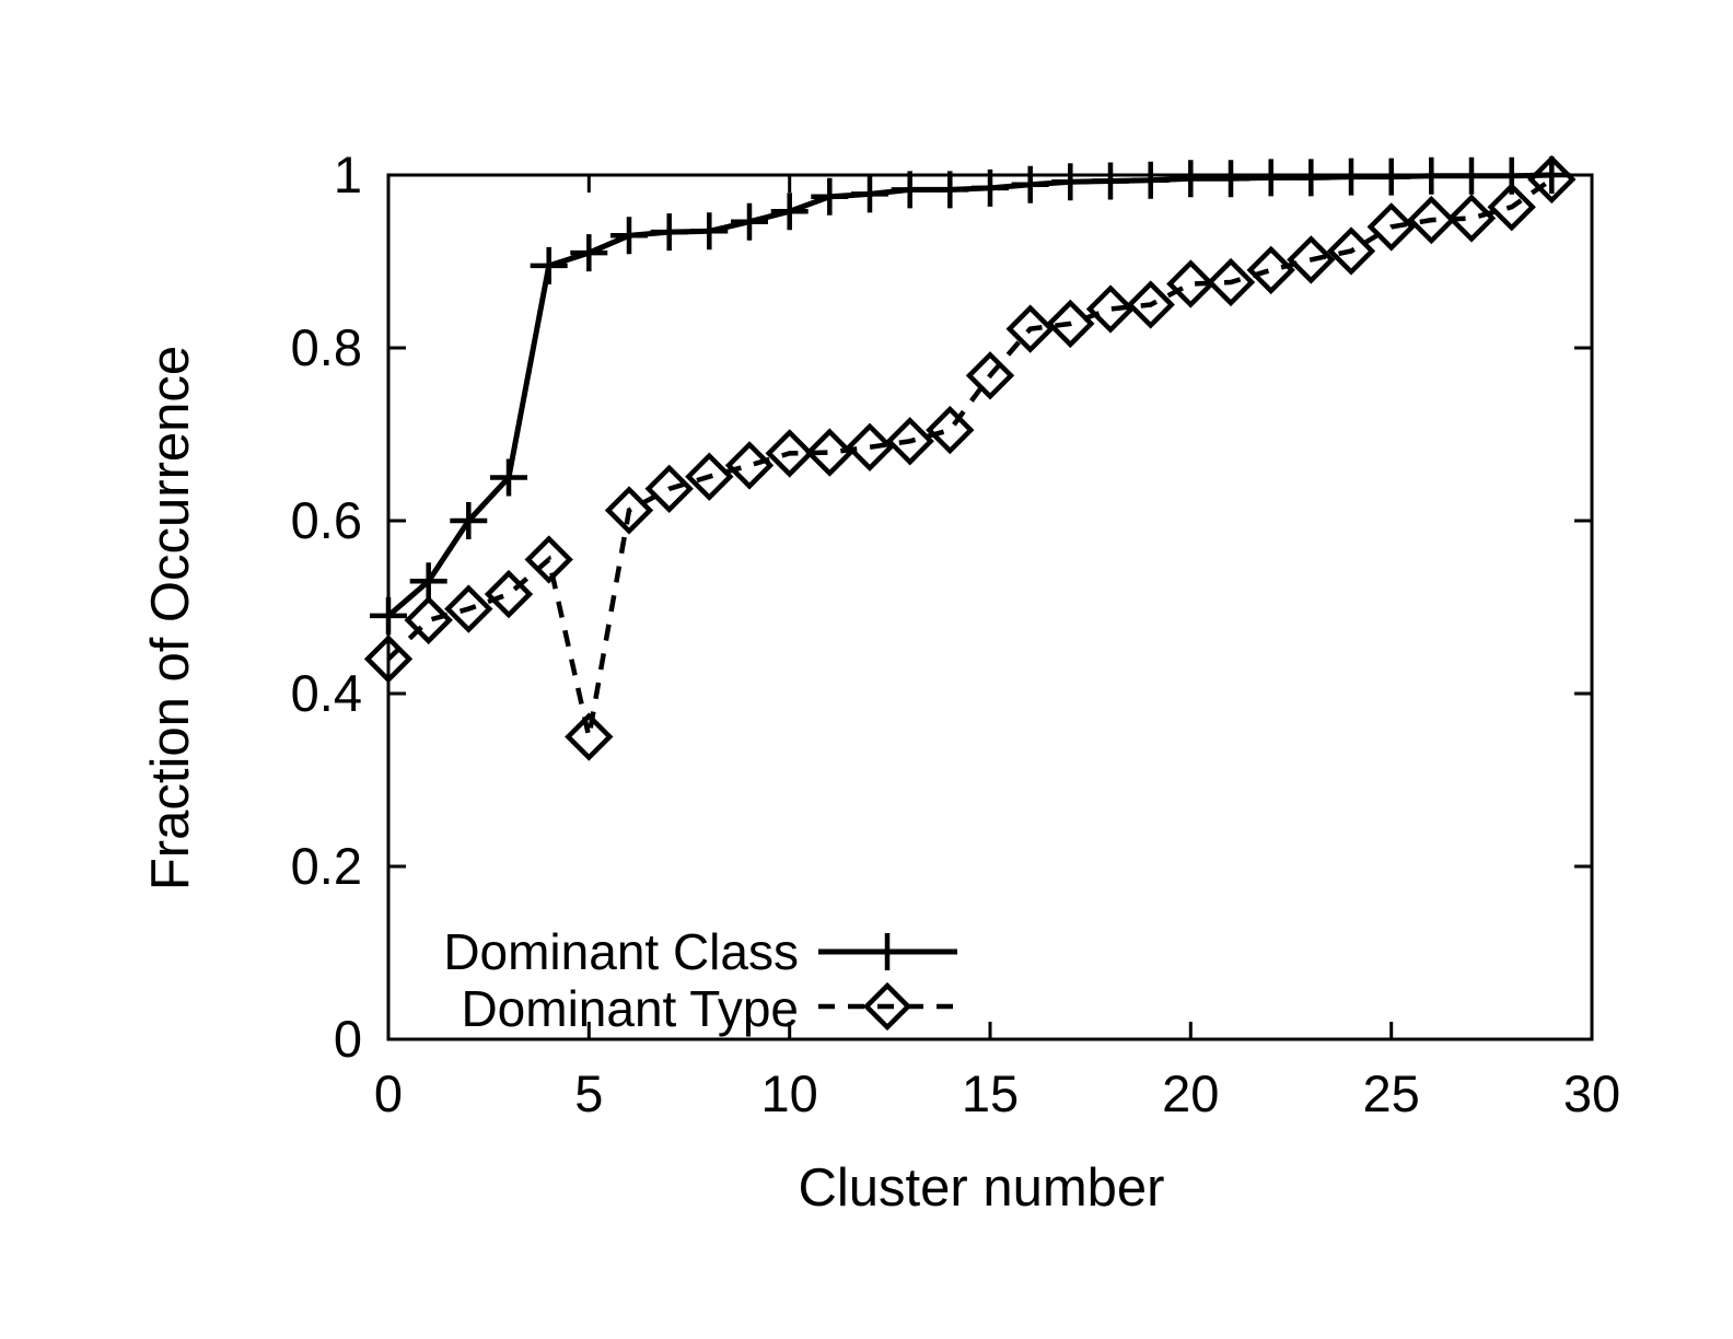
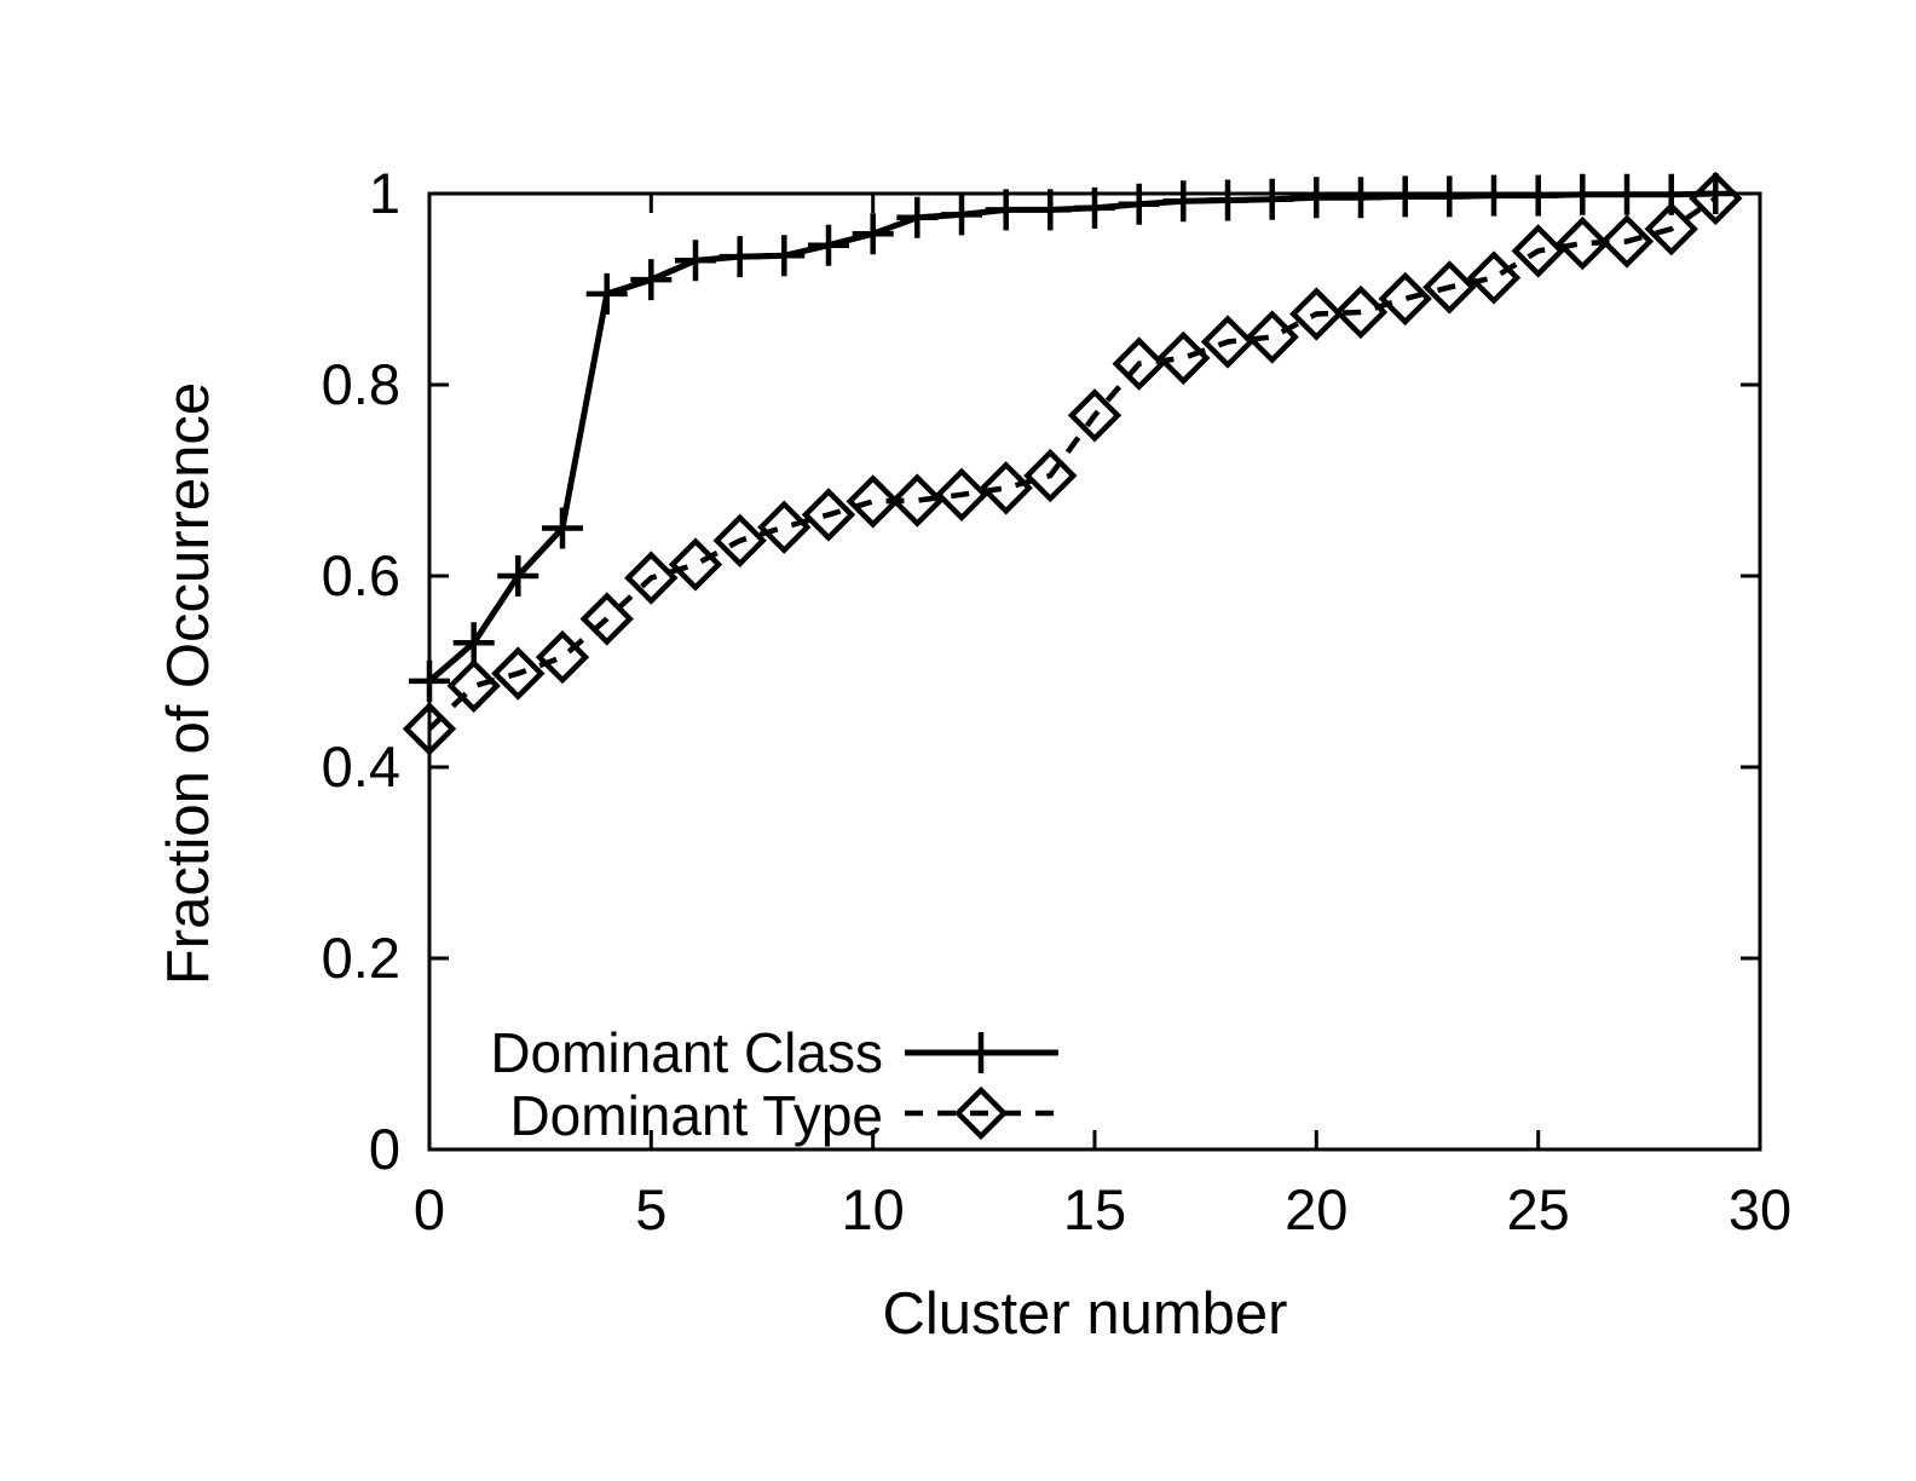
Dominant Type/5: 0.35 -> 0.60
